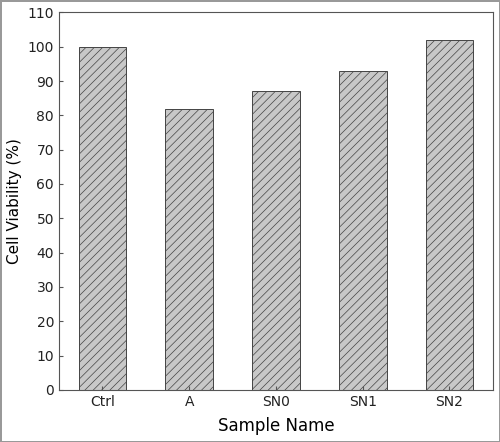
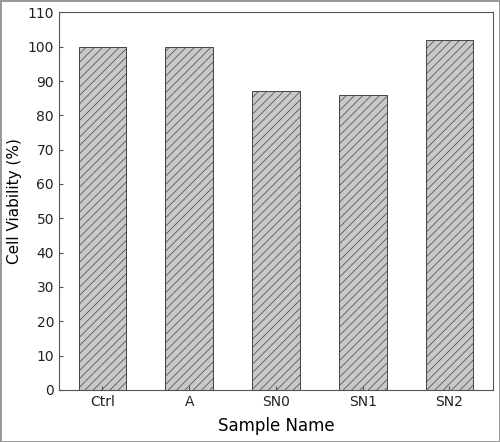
A: 82 -> 100
SN1: 93 -> 86
